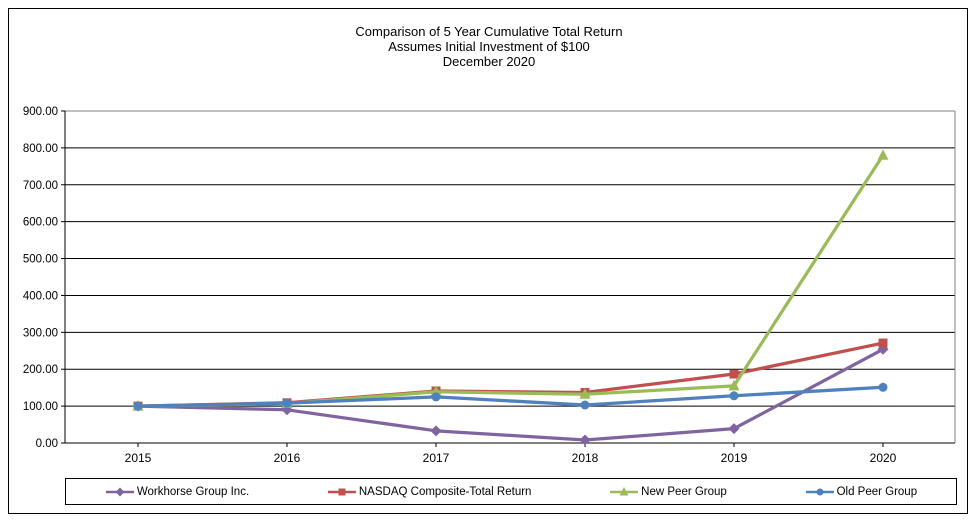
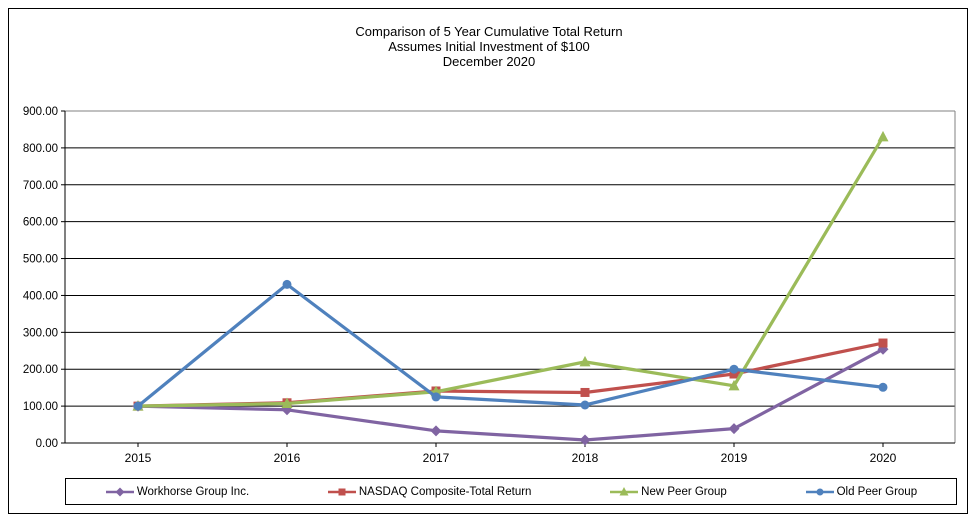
Old Peer Group/2016: 110 -> 430
New Peer Group/2018: 130 -> 220
Old Peer Group/2019: 130 -> 200
New Peer Group/2020: 780 -> 830
